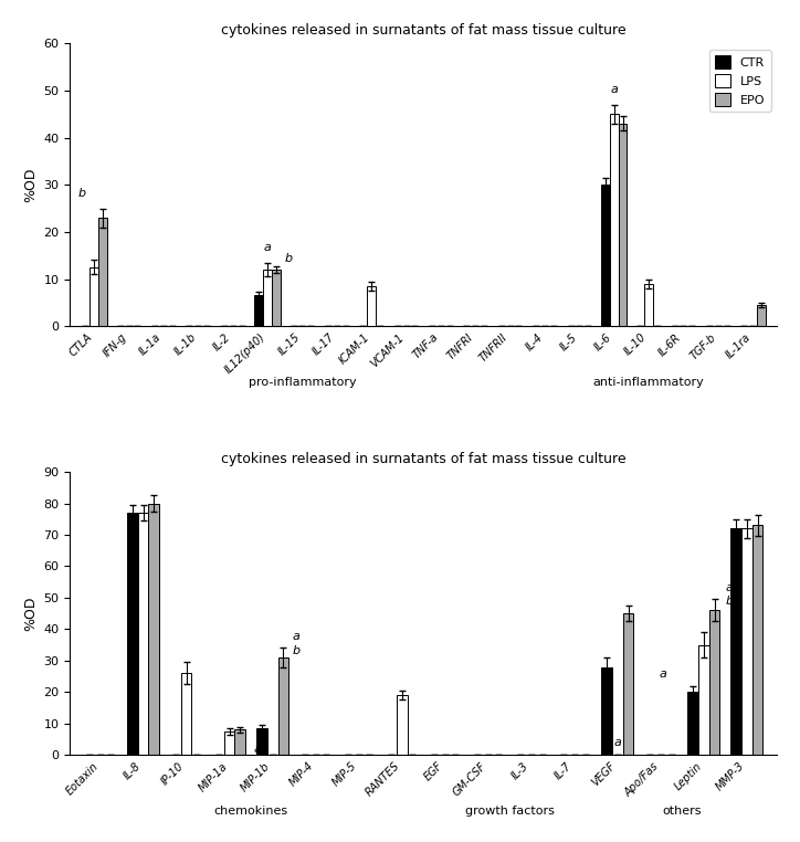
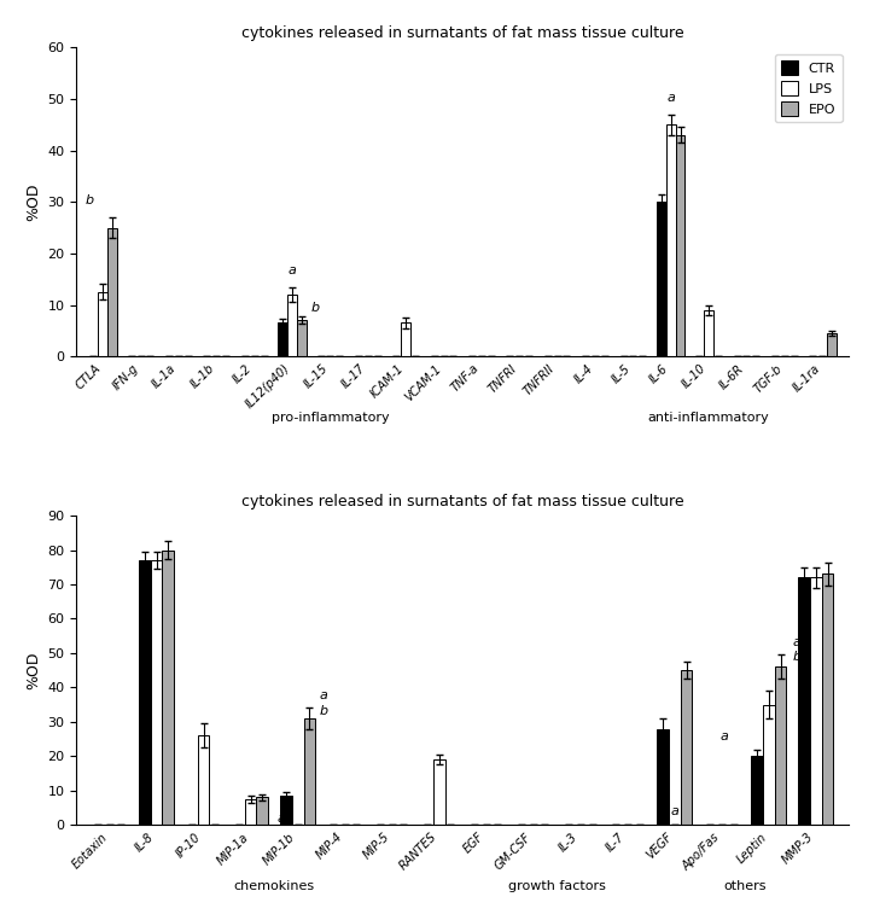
EPO/CTLA: 23.0 -> 25.0
EPO/IL12(p40): 12.0 -> 7.0
LPS/ICAM-1: 8.5 -> 6.5
